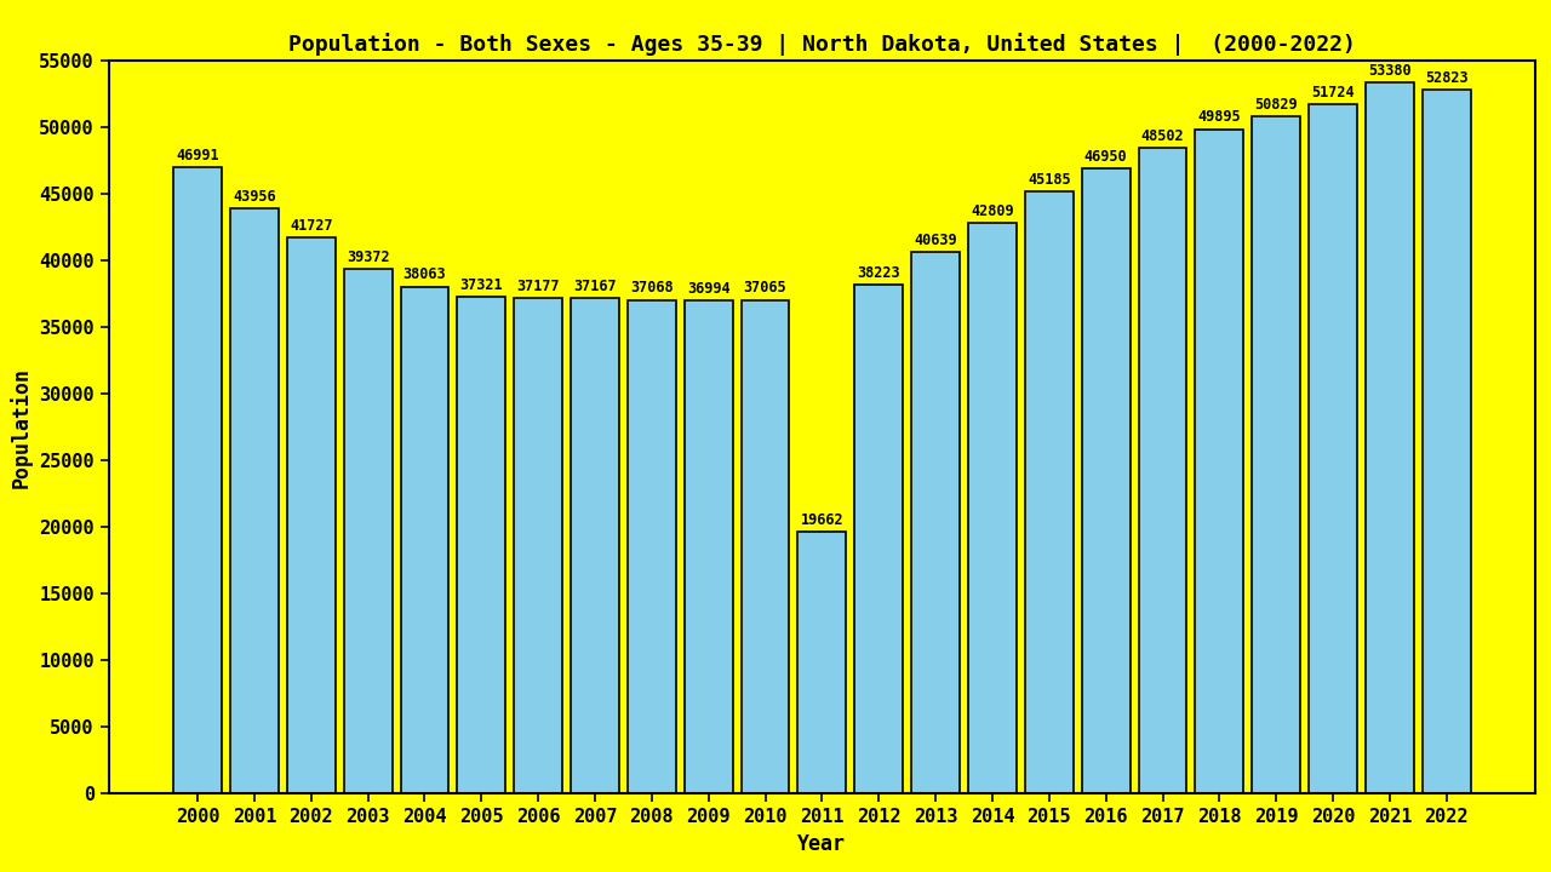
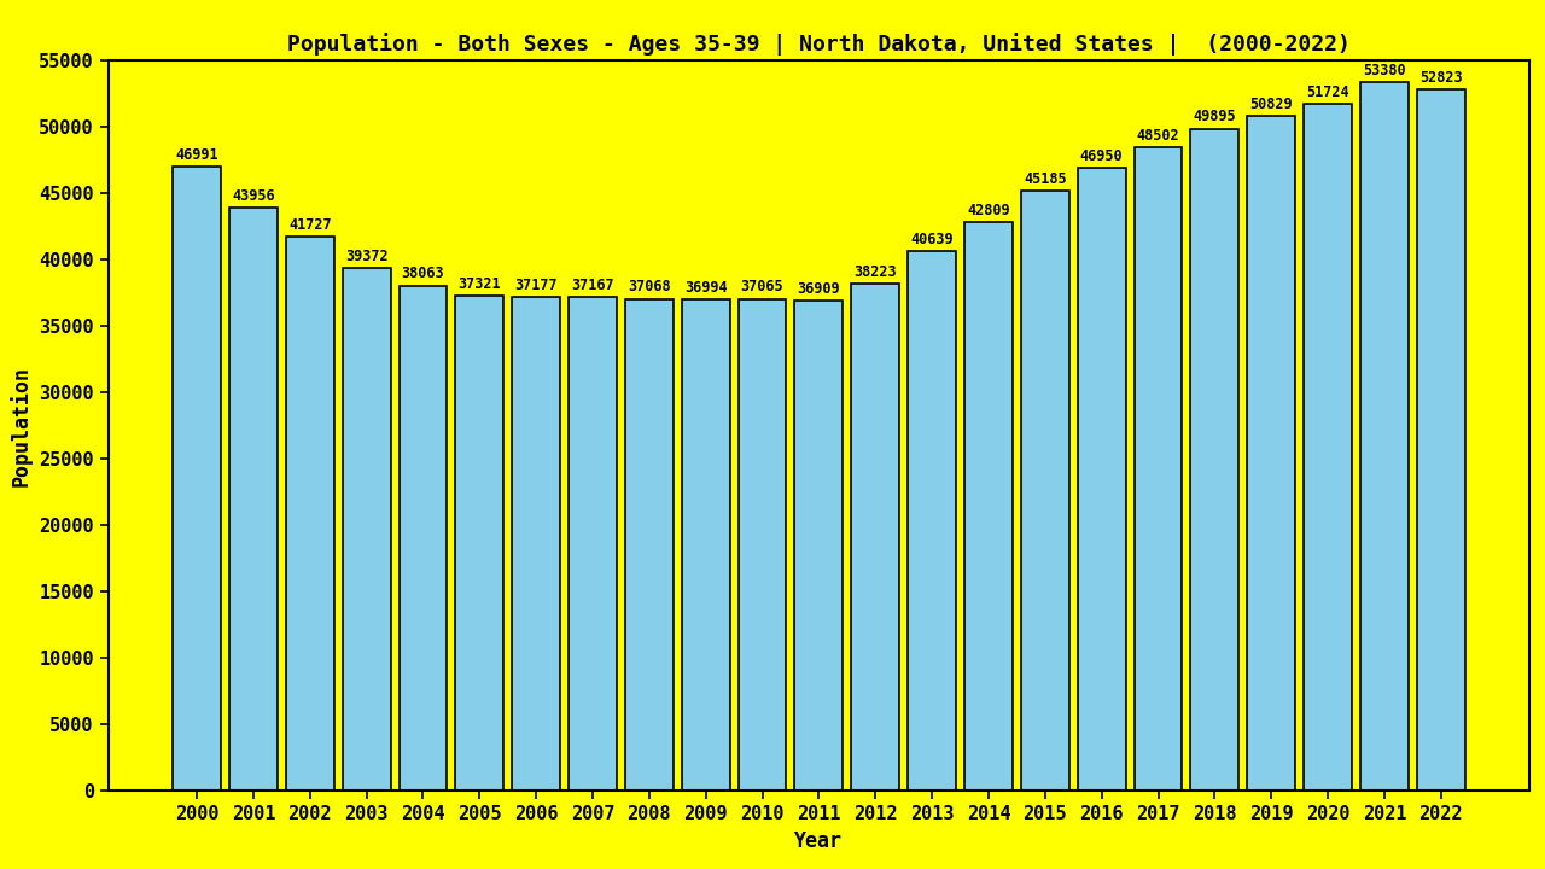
2011: 19662 -> 36909
